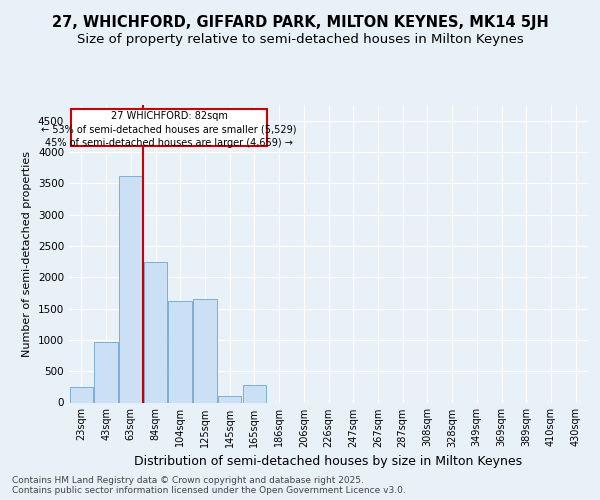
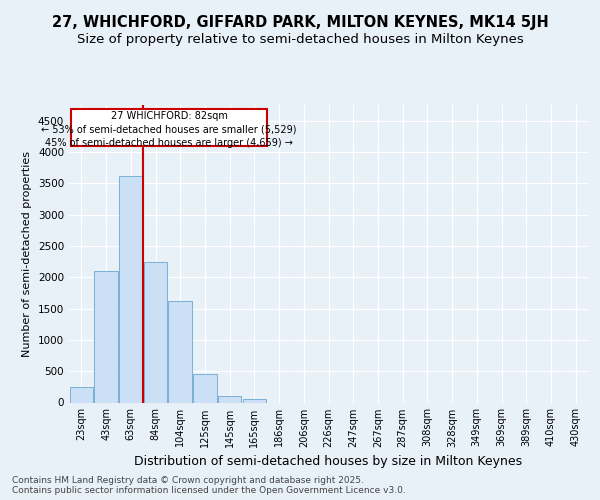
43sqm: 960 -> 2100
125sqm: 1660 -> 450
165sqm: 280 -> 60
